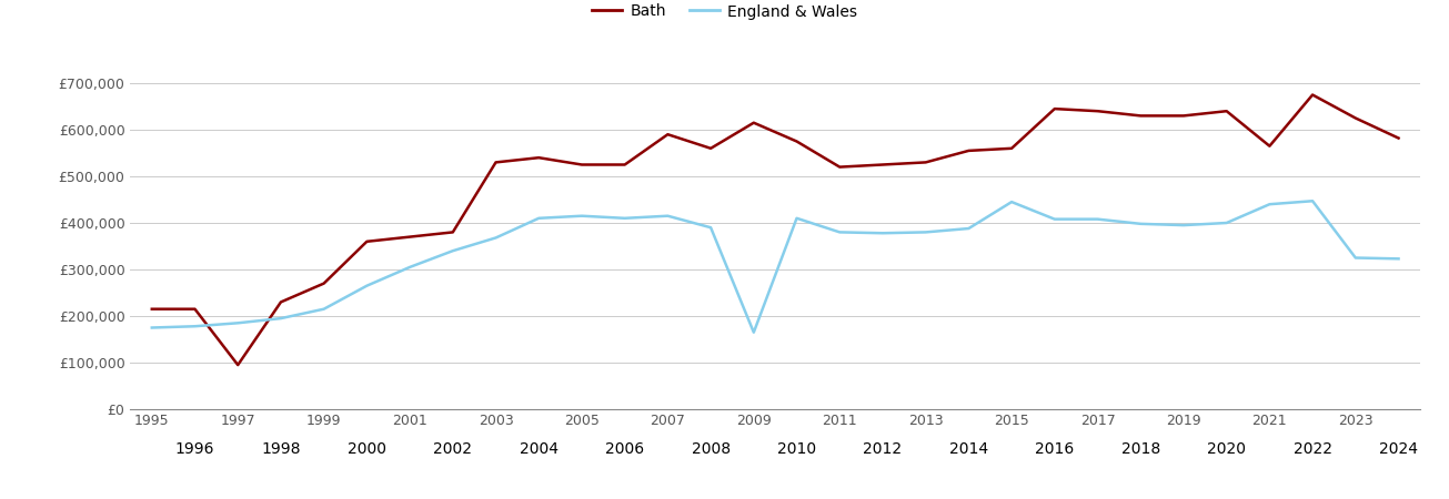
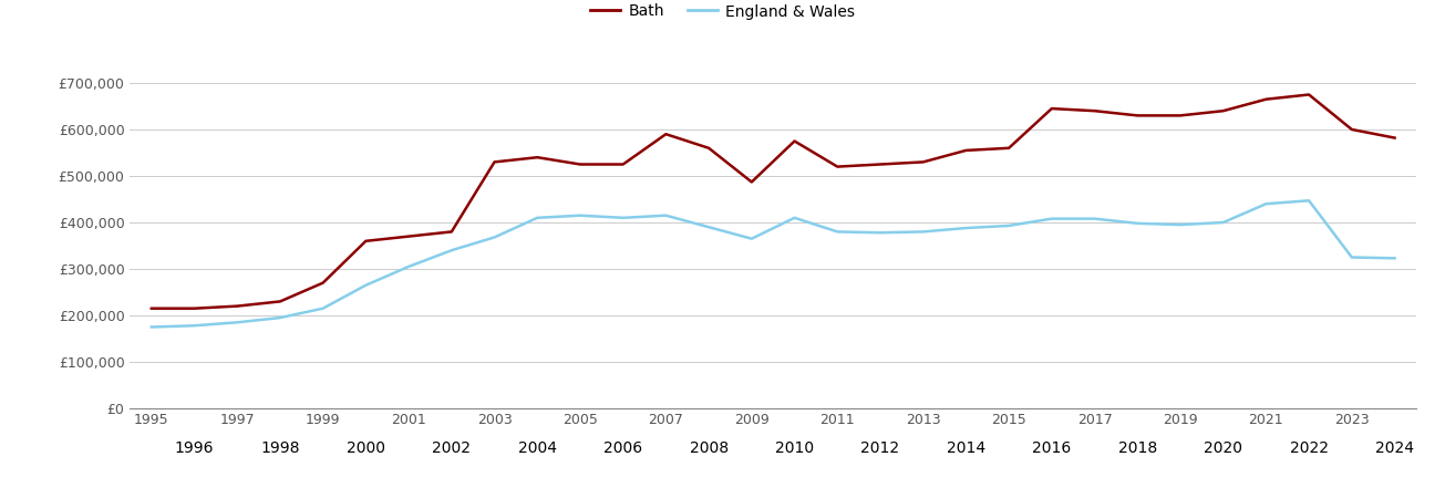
Bath/1997: £95,000 -> £220,000
Bath/2009: £615,000 -> £487,000
England & Wales/2009: £165,000 -> £365,000
England & Wales/2015: £445,000 -> £393,000
Bath/2021: £565,000 -> £665,000
Bath/2023: £625,000 -> £600,000
